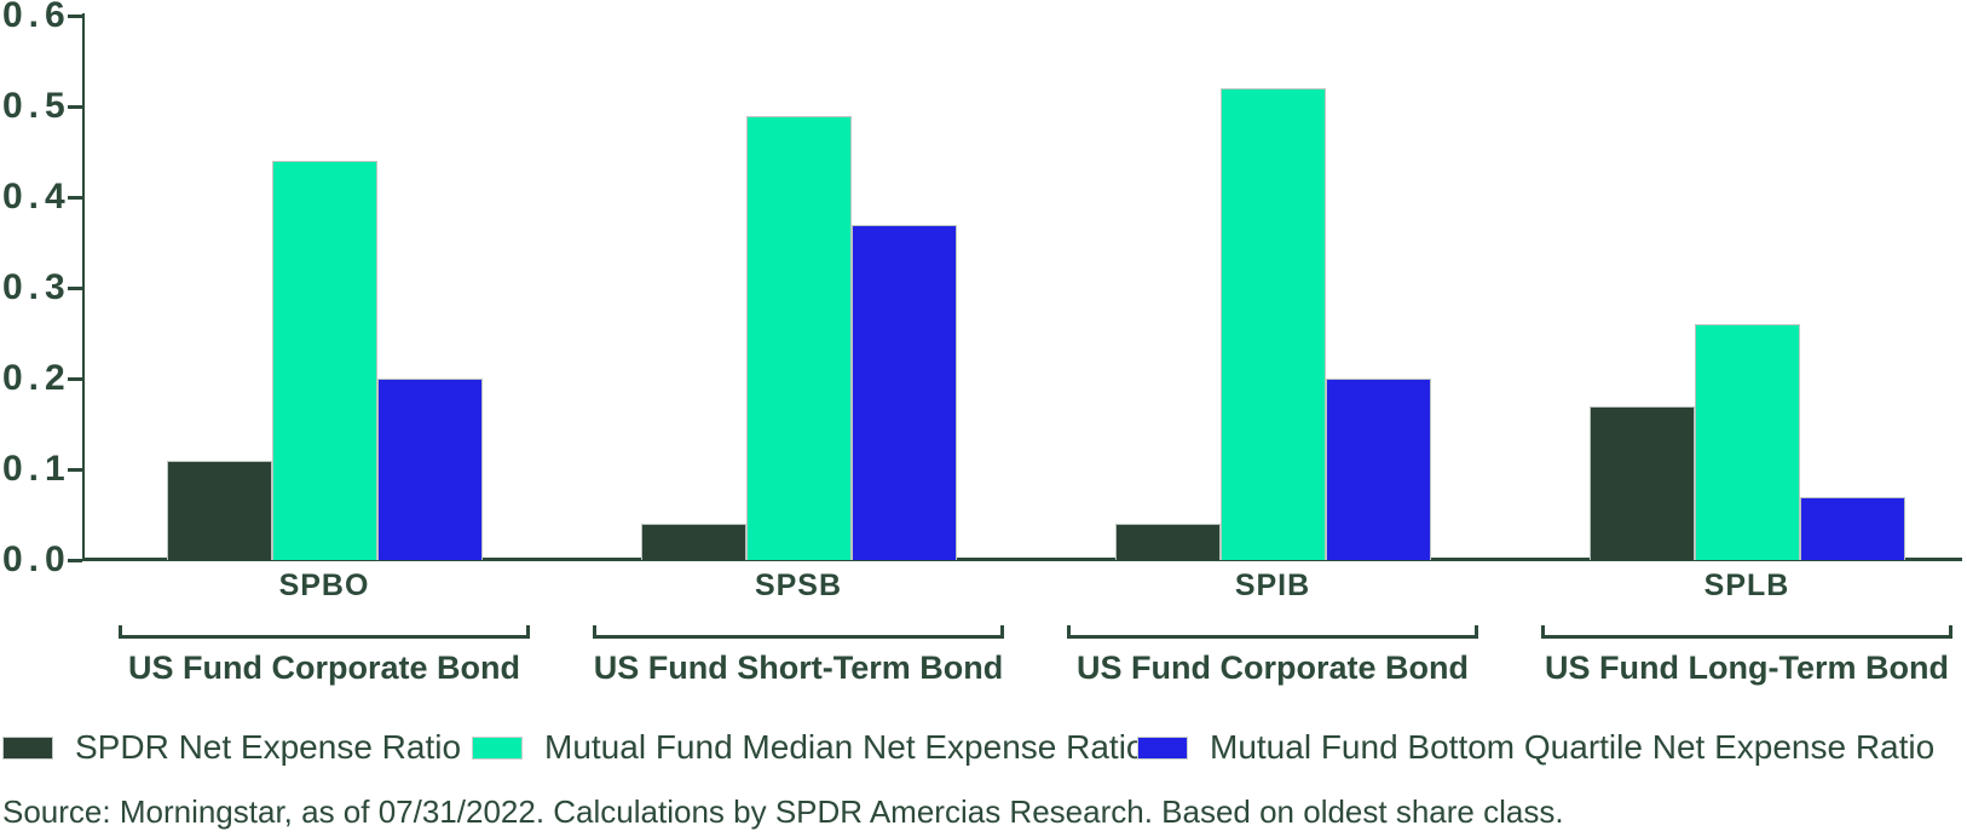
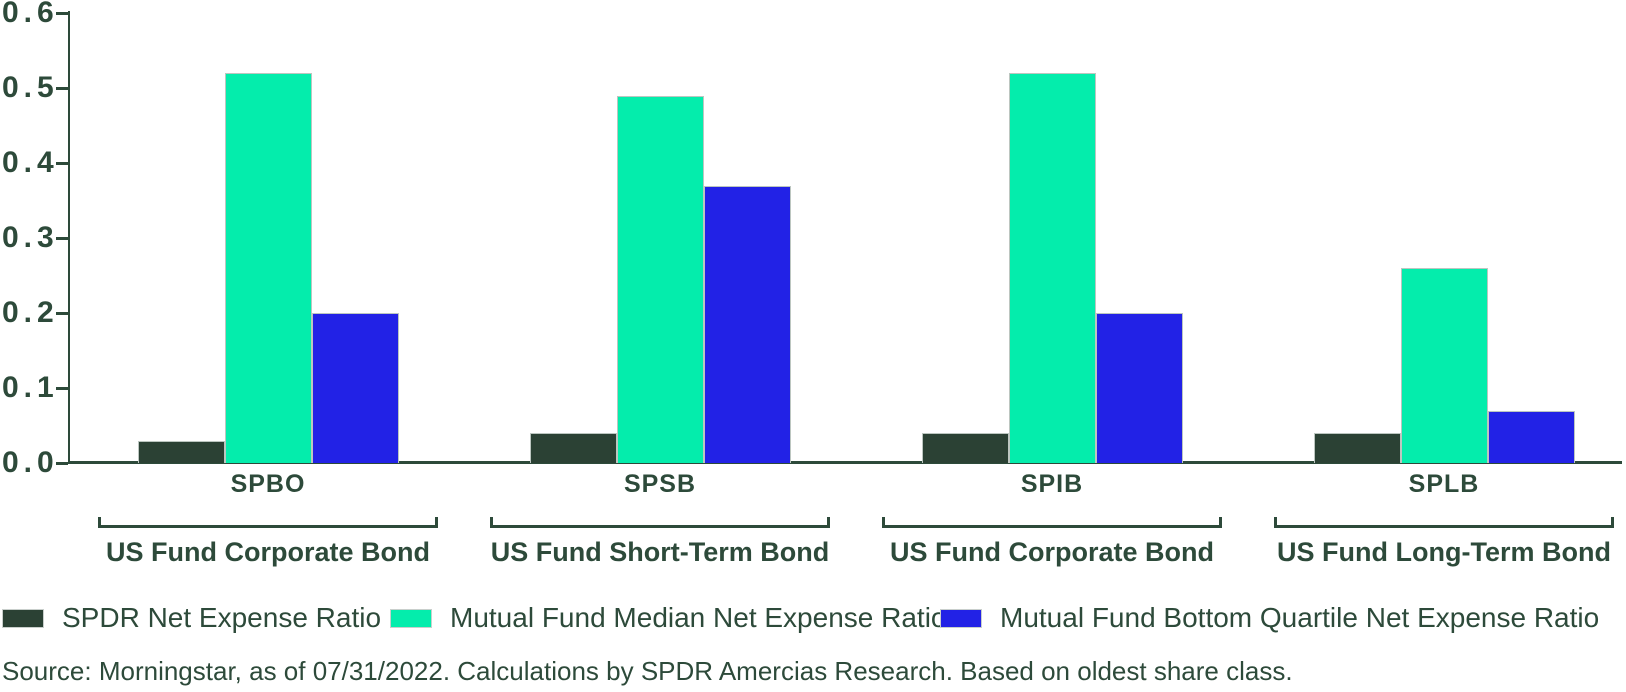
SPDR Net Expense Ratio/SPBO: 0.11 -> 0.03
Mutual Fund Median Net Expense Ratio/SPBO: 0.44 -> 0.52
SPDR Net Expense Ratio/SPLB: 0.17 -> 0.04
